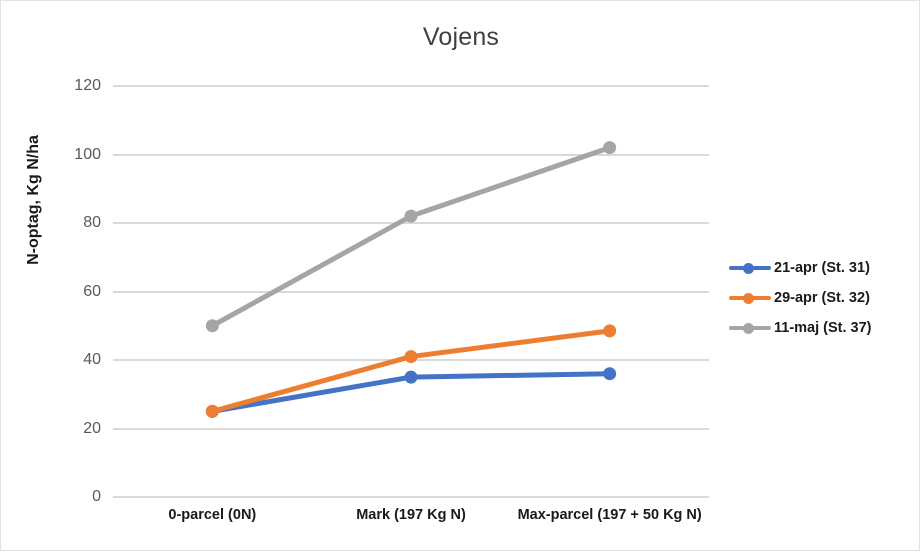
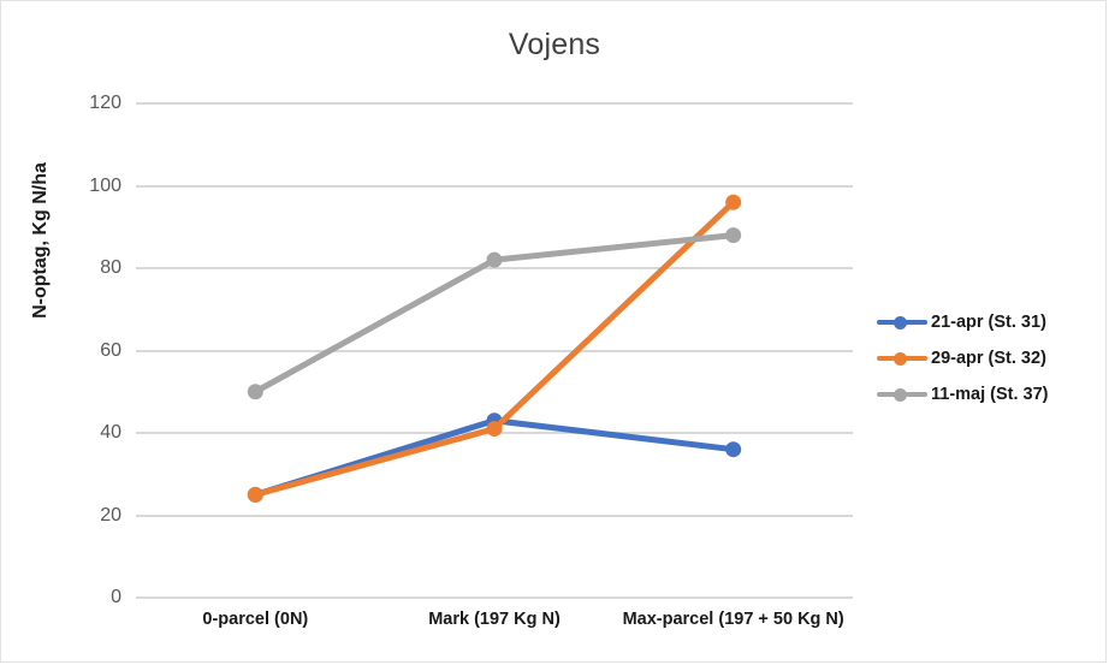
21-apr (St. 31)/Mark (197 Kg N): 35 -> 43
29-apr (St. 32)/Max-parcel (197 + 50 Kg N): 48 -> 96
11-maj (St. 37)/Max-parcel (197 + 50 Kg N): 102 -> 88
